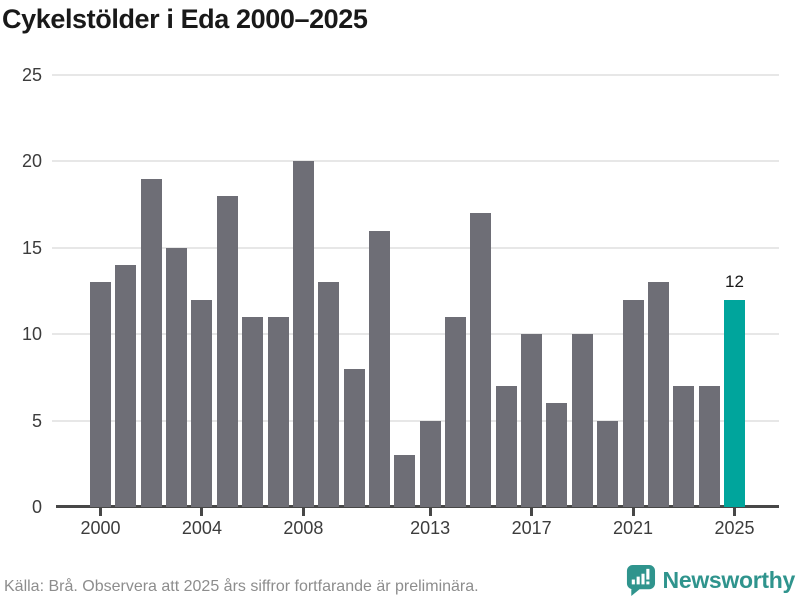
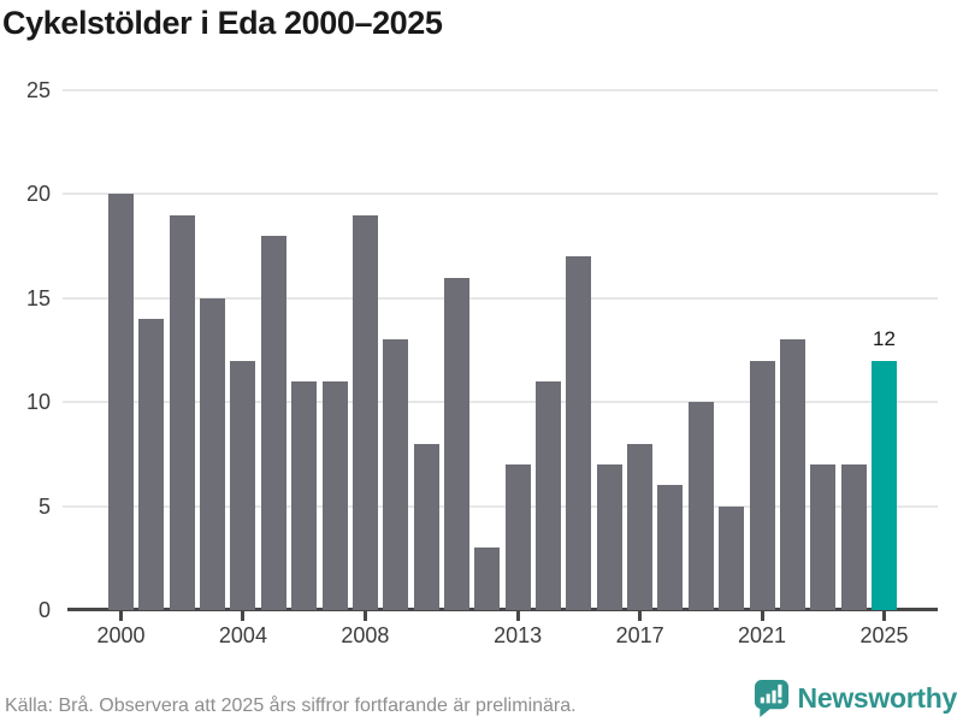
2000: 13 -> 20
2008: 20 -> 19
2013: 5 -> 7
2017: 10 -> 8
